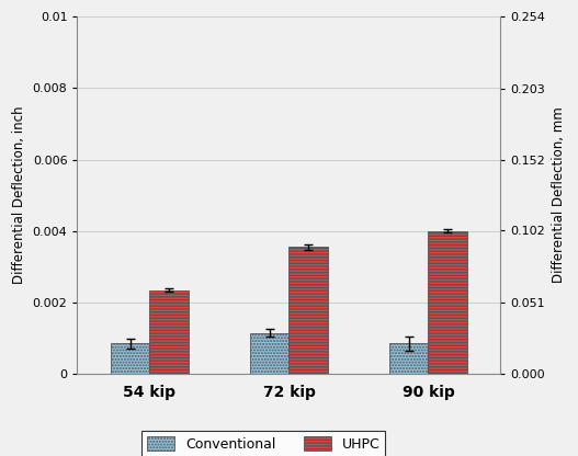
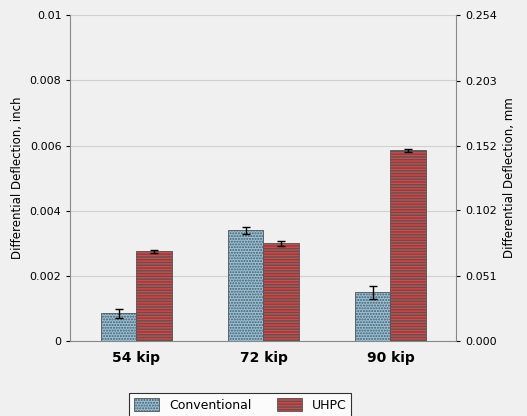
UHPC/54 kip: 0.00235 -> 0.00275
Conventional/72 kip: 0.00115 -> 0.00340
UHPC/72 kip: 0.00355 -> 0.00300
Conventional/90 kip: 0.00085 -> 0.00150
UHPC/90 kip: 0.00400 -> 0.00585
